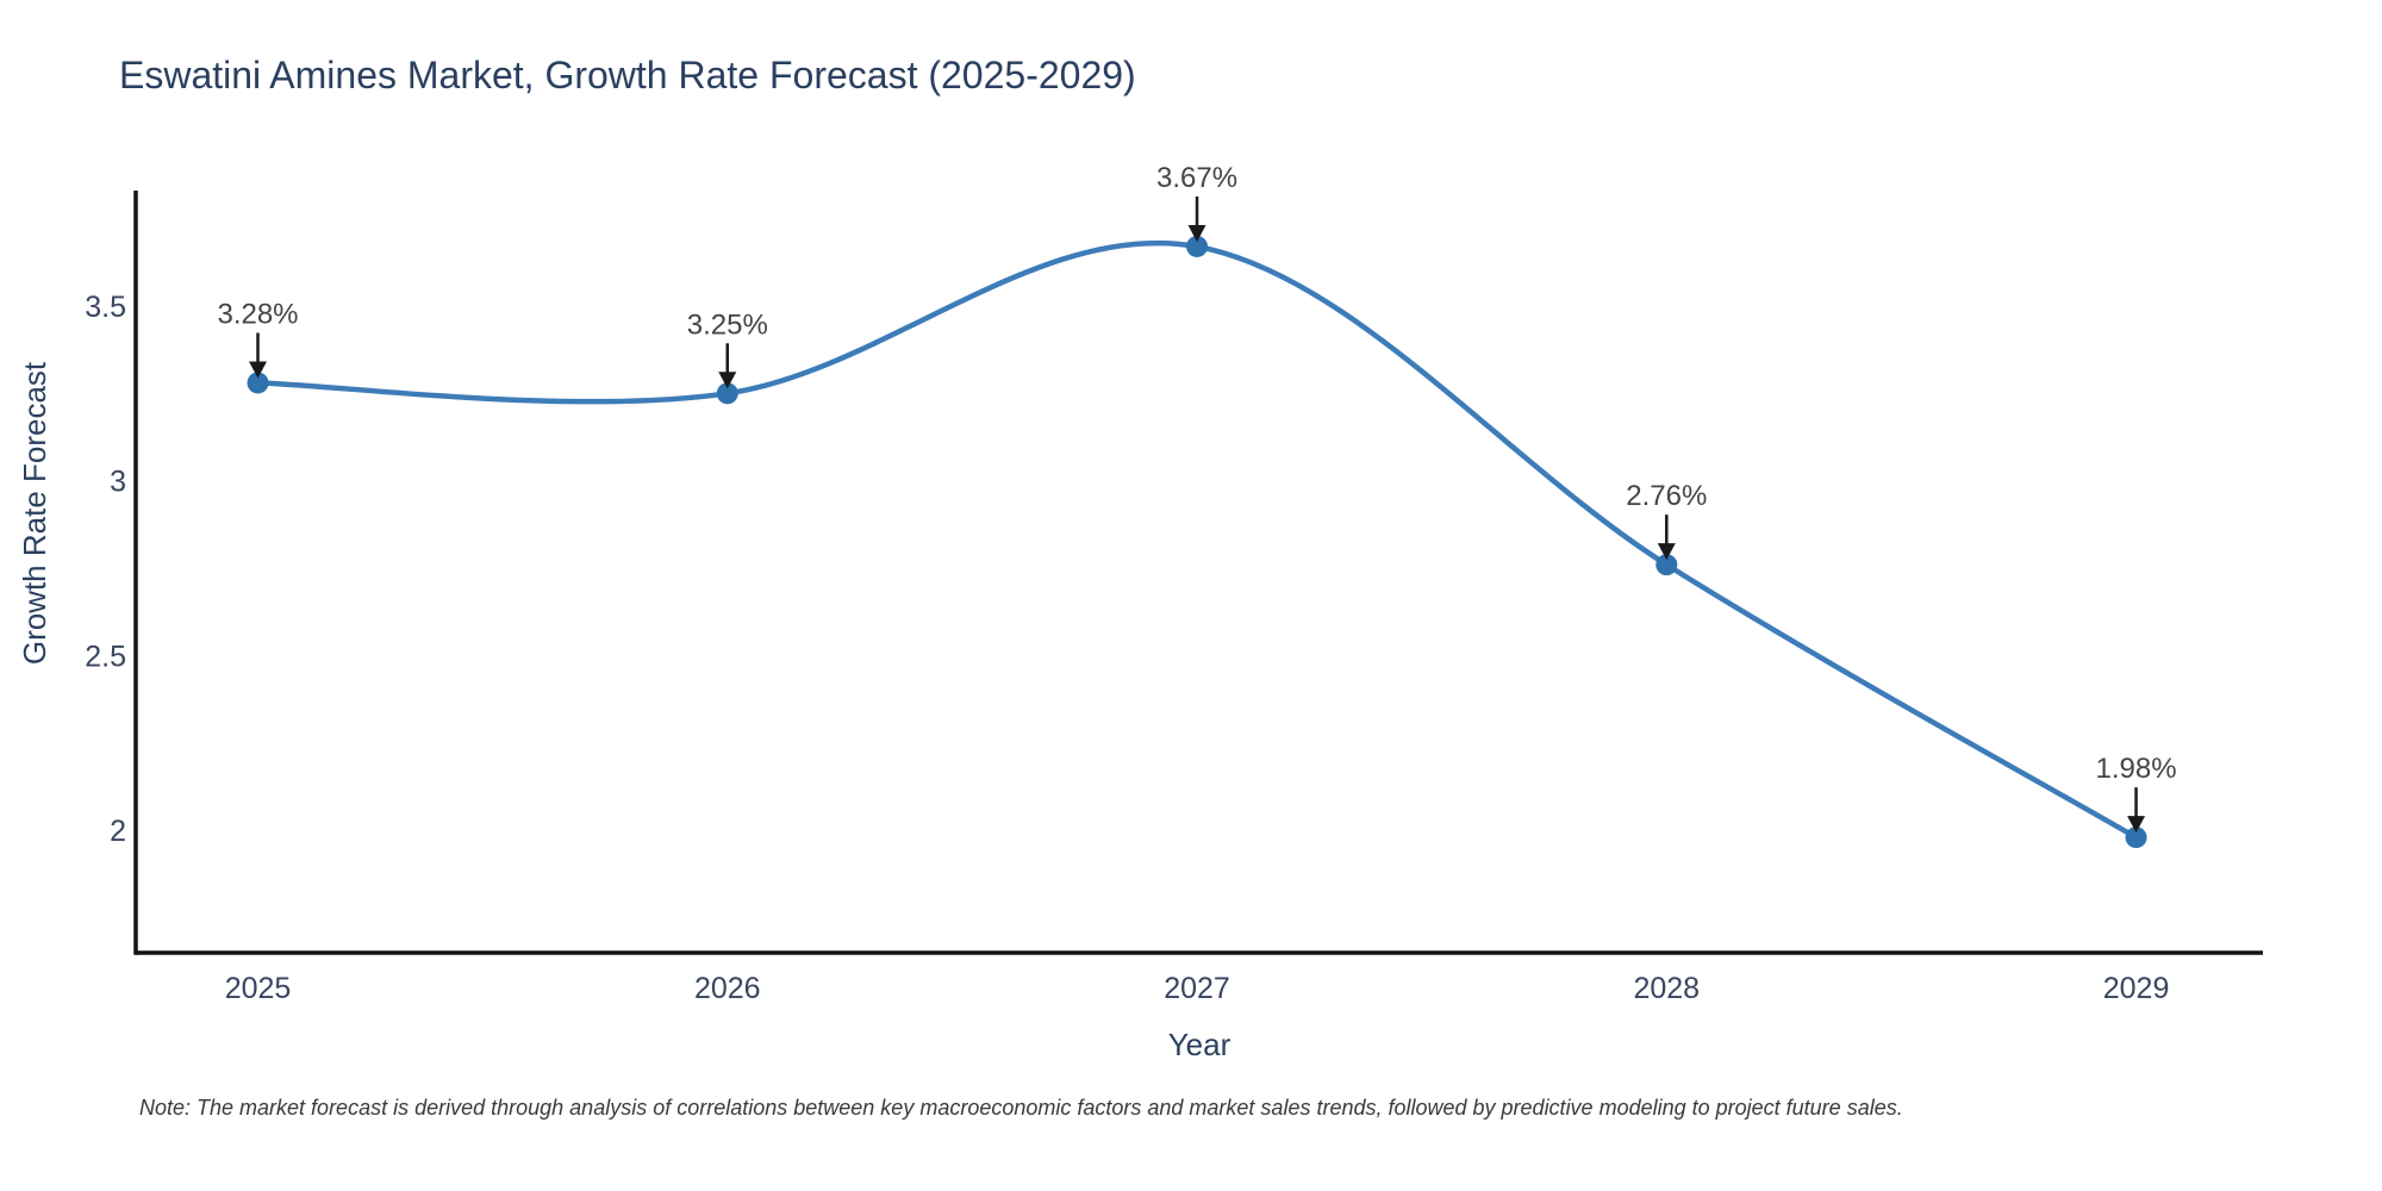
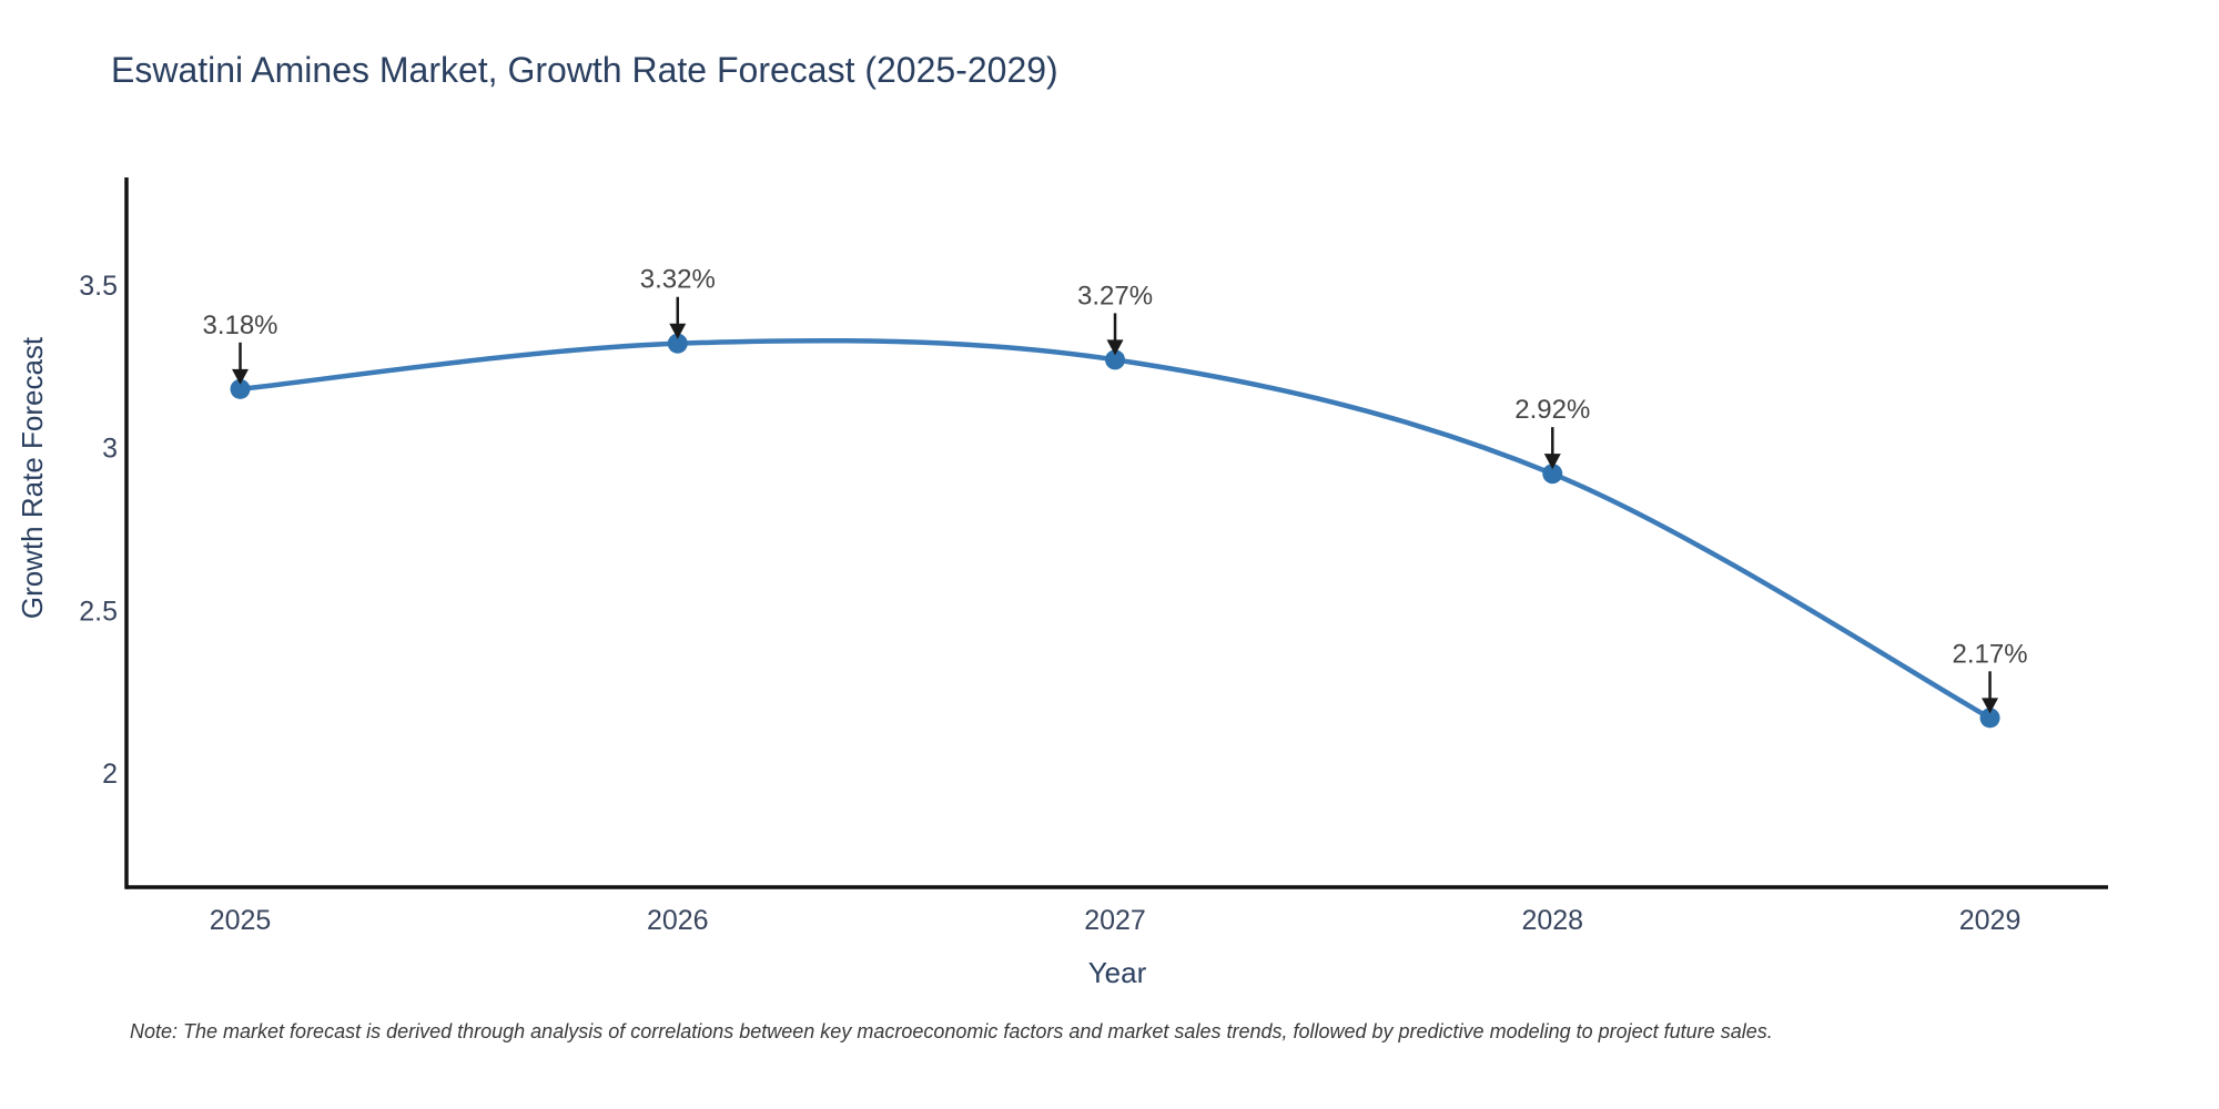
2025: 3.28% -> 3.18%
2026: 3.25% -> 3.32%
2027: 3.67% -> 3.27%
2028: 2.76% -> 2.92%
2029: 1.98% -> 2.17%
